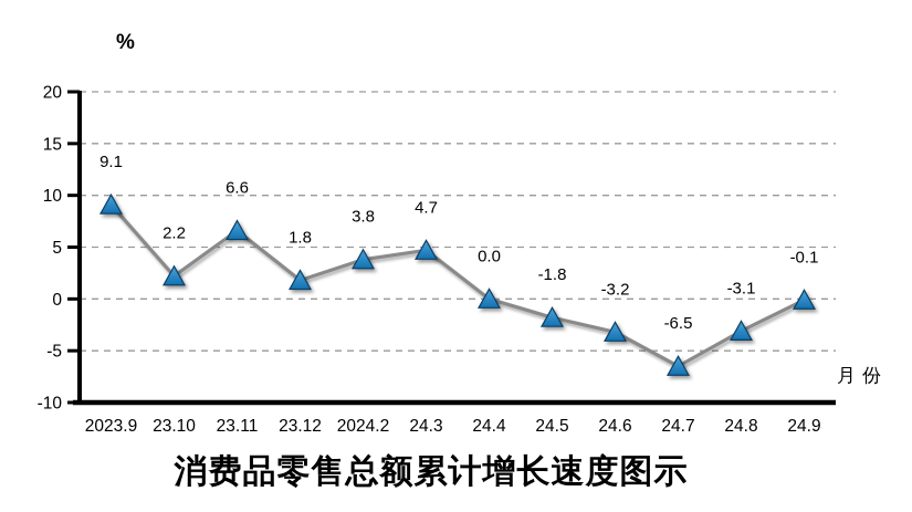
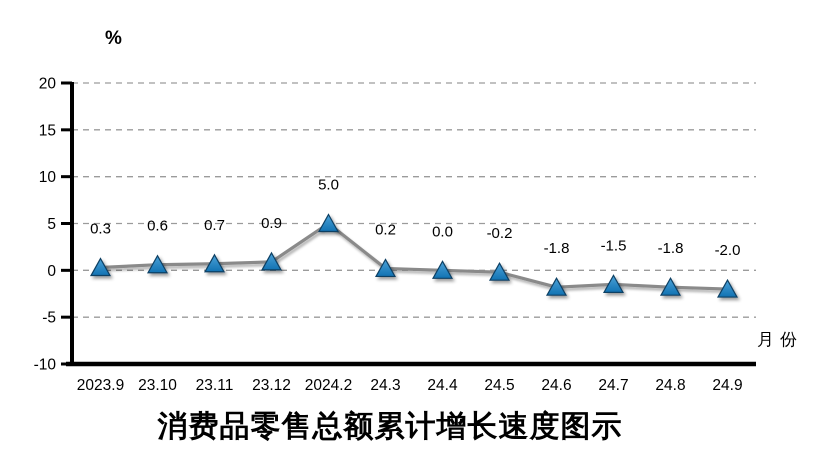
2023.9: 9.1 -> 0.3
23.10: 2.2 -> 0.6
23.11: 6.6 -> 0.7
23.12: 1.8 -> 0.9
2024.2: 3.8 -> 5.0
24.3: 4.7 -> 0.2
24.5: -1.8 -> -0.2
24.6: -3.2 -> -1.8
24.7: -6.5 -> -1.5
24.8: -3.1 -> -1.8
24.9: -0.1 -> -2.0
